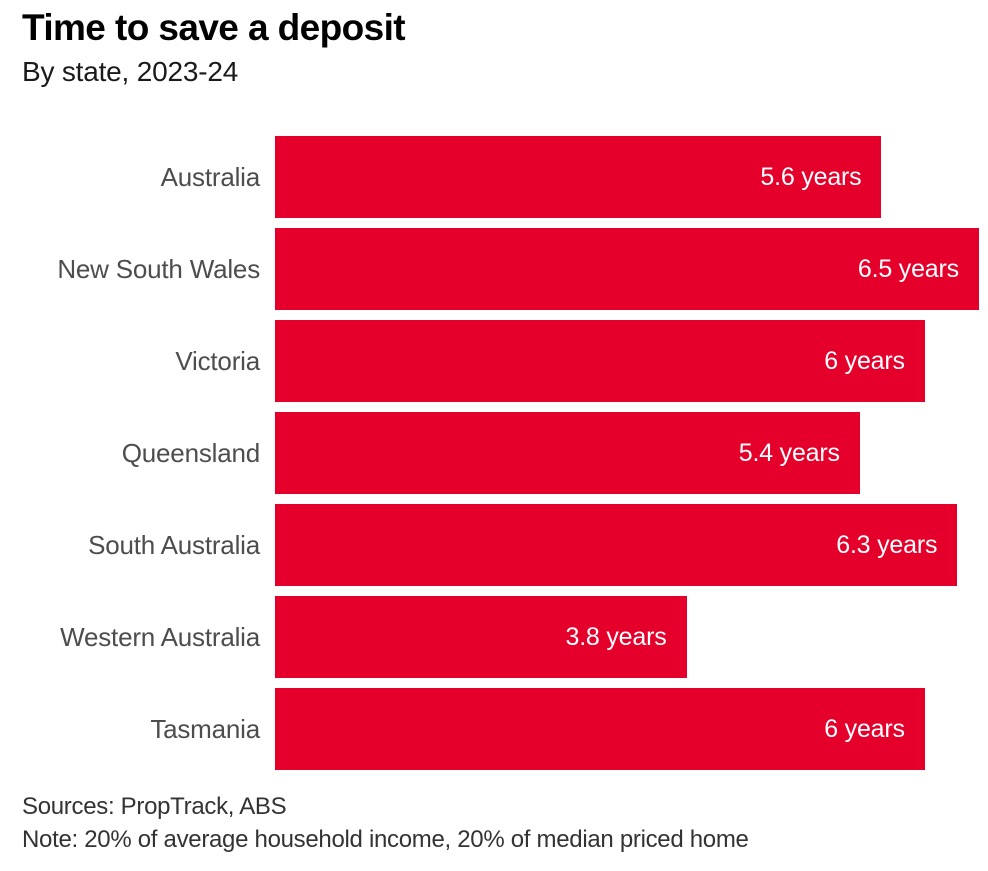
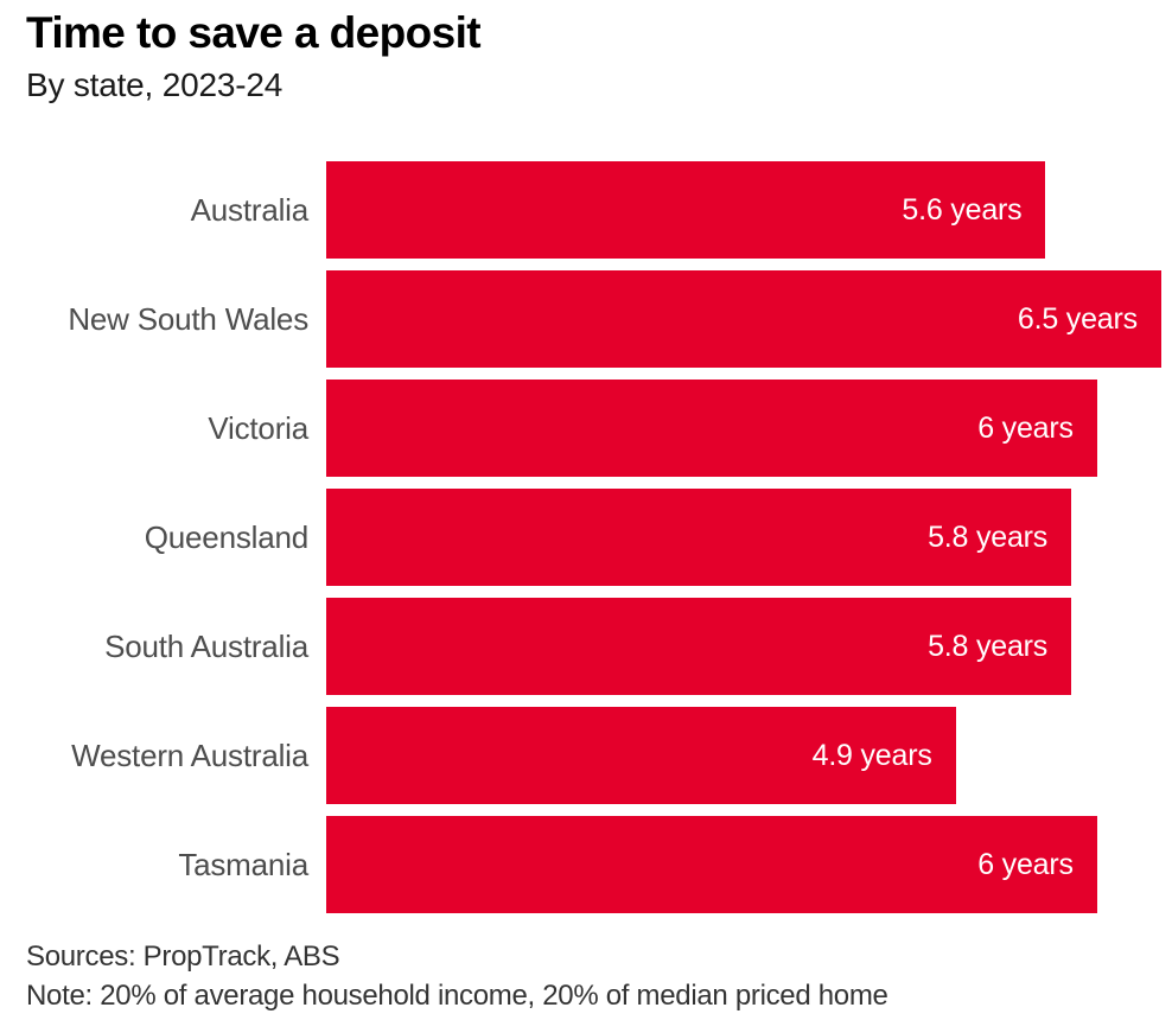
Queensland: 5.4 -> 5.8
South Australia: 6.3 -> 5.8
Western Australia: 3.8 -> 4.9
